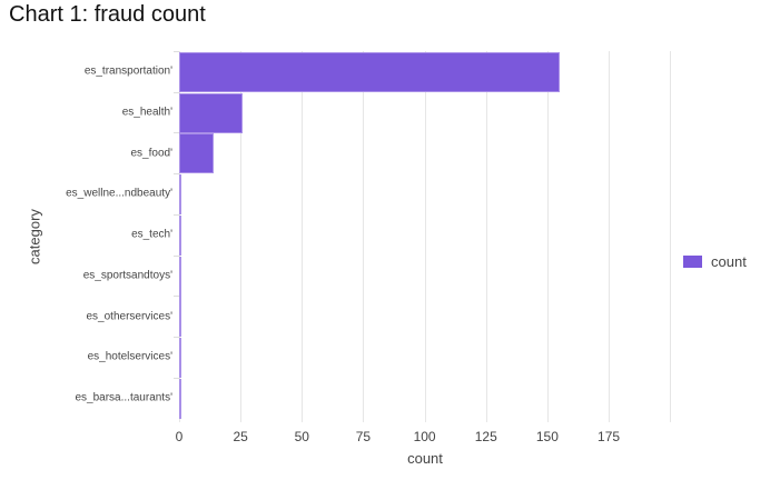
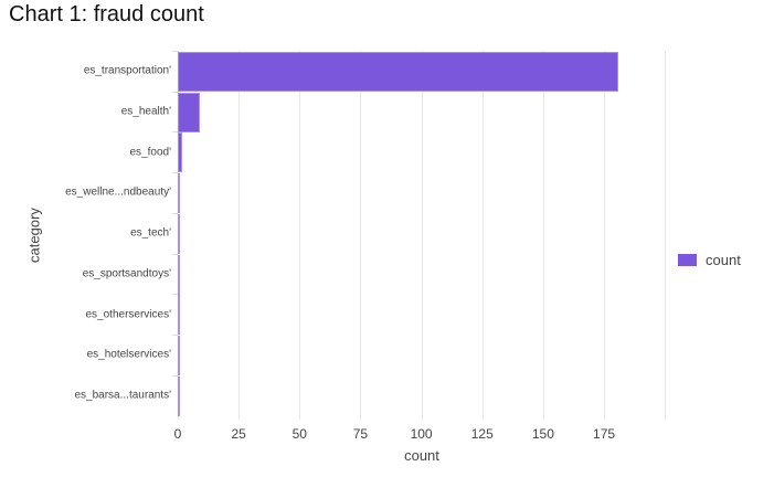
es_transportation': 155 -> 181
es_health': 26 -> 9
es_food': 14 -> 2
